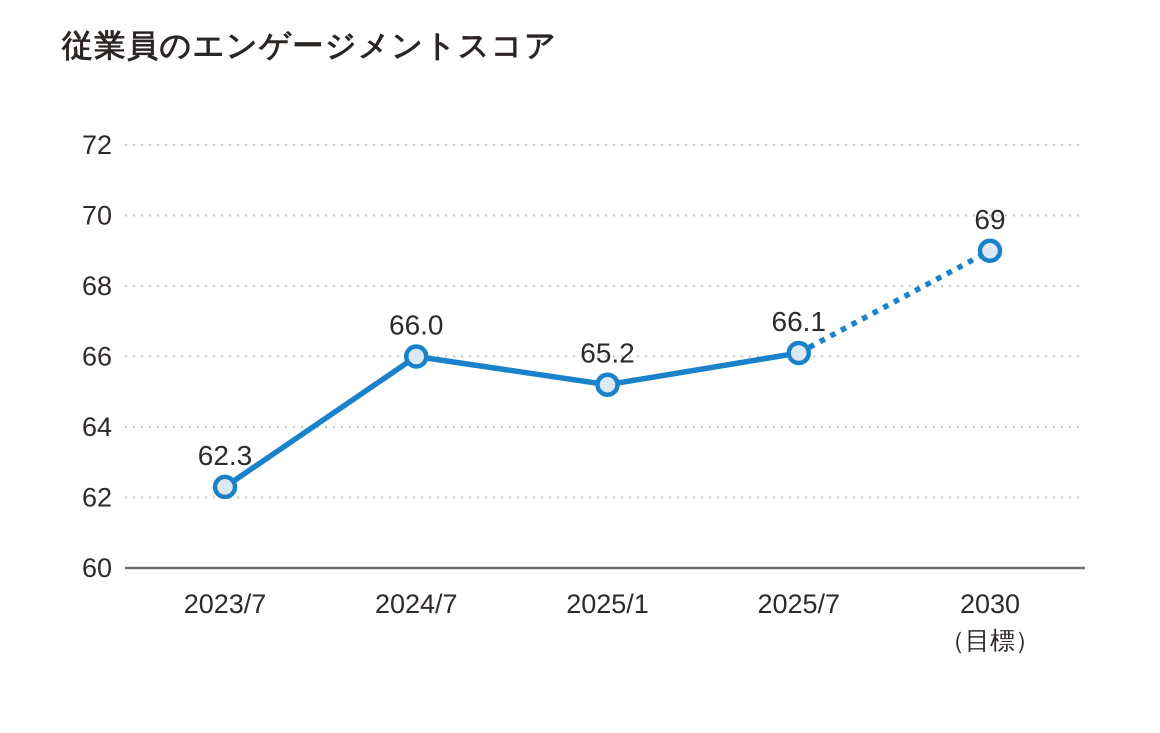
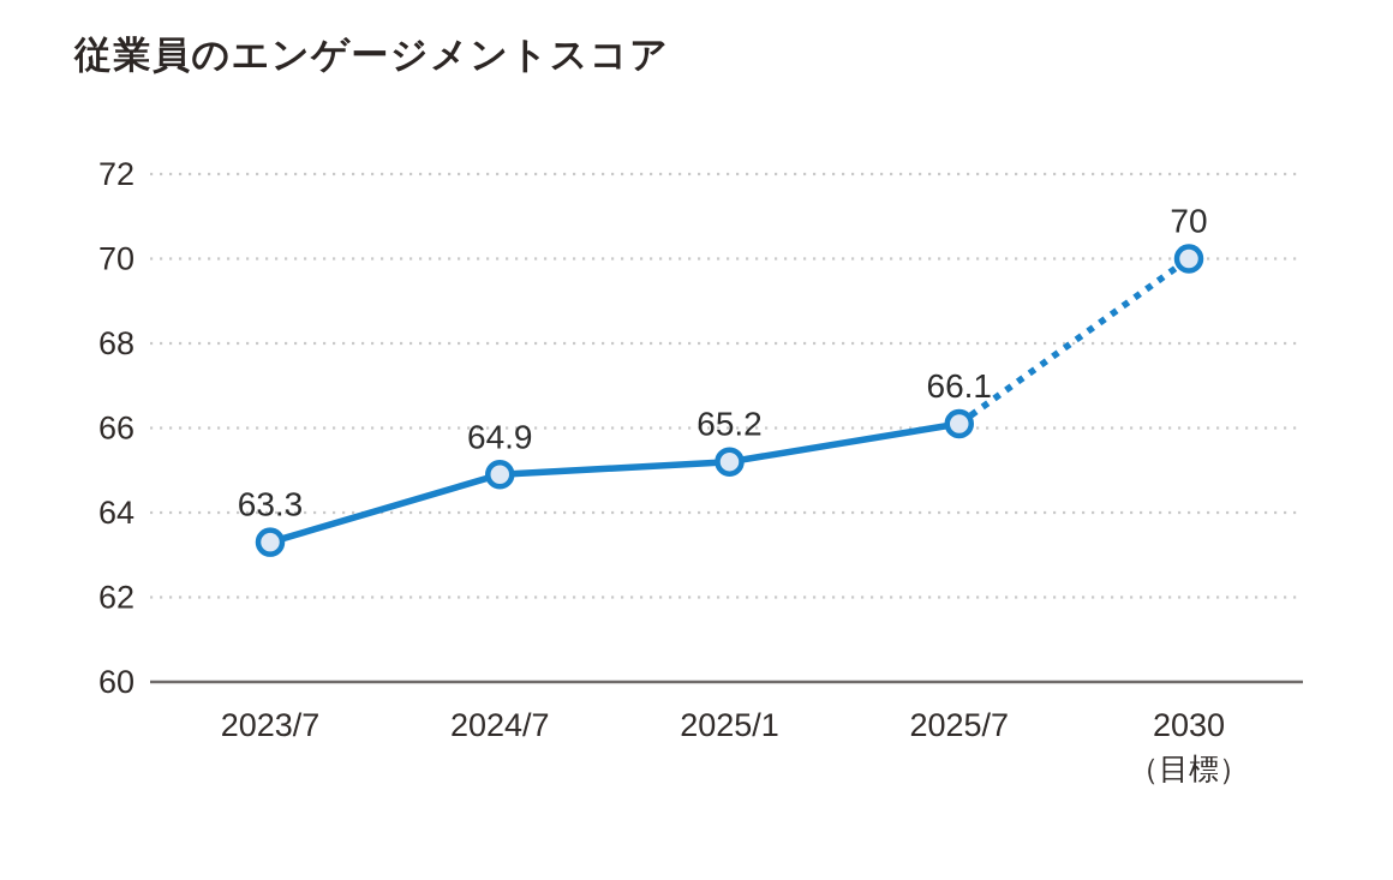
2023/7: 62.3 -> 63.3
2024/7: 66.0 -> 64.9
2030: 69 -> 70
